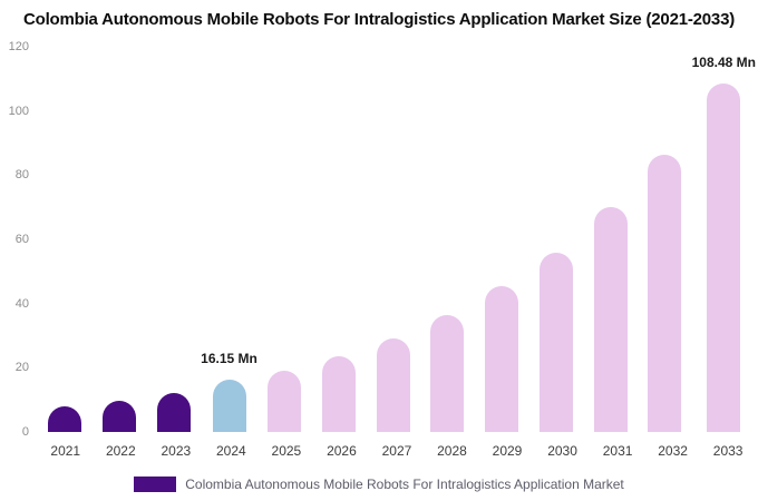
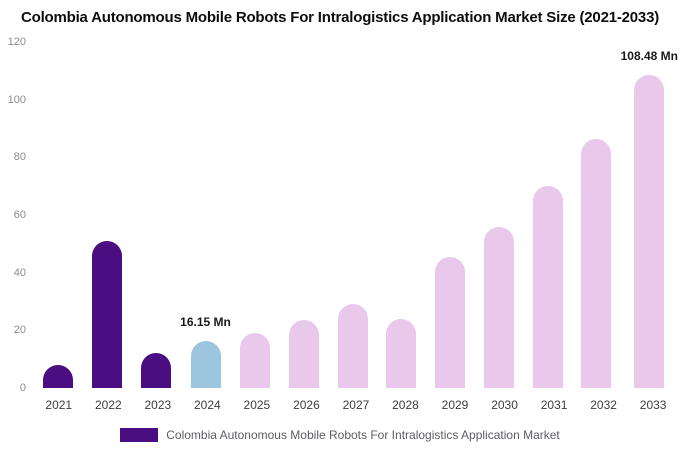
2022: 10 -> 51
2028: 36 -> 24
